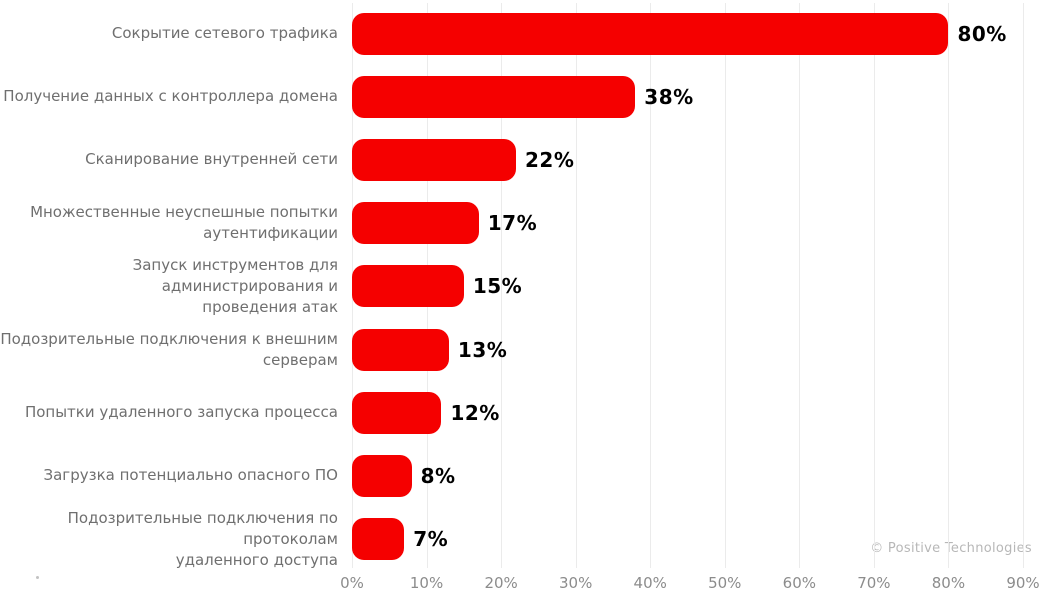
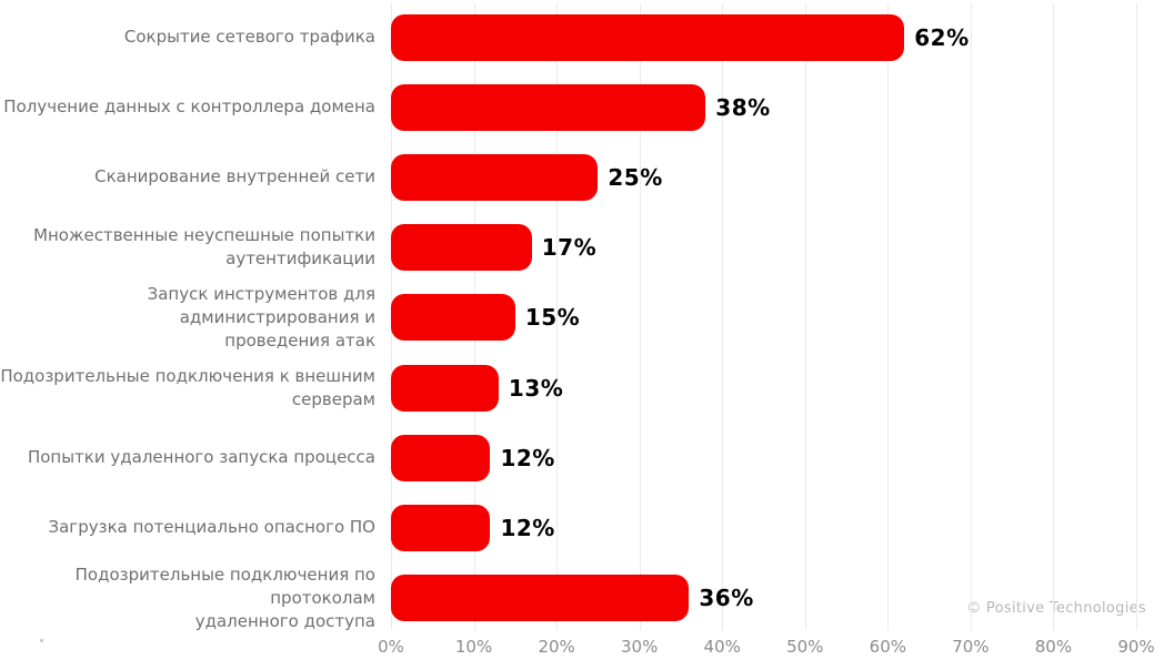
Сокрытие сетевого трафика: 80% -> 62%
Сканирование внутренней сети: 22% -> 25%
Загрузка потенциально опасного ПО: 8% -> 12%
Подозрительные подключения по протоколам удаленного доступа: 7% -> 36%
